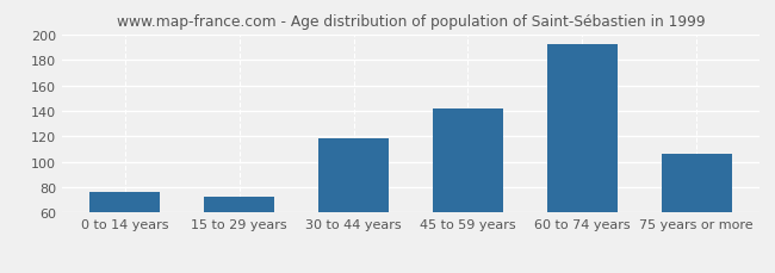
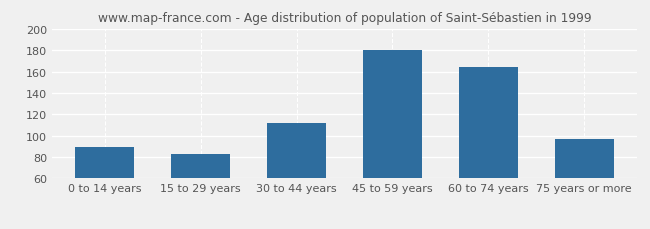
0 to 14 years: 76 -> 89
15 to 29 years: 73 -> 83
30 to 44 years: 118 -> 112
45 to 59 years: 142 -> 180
60 to 74 years: 192 -> 164
75 years or more: 106 -> 97
